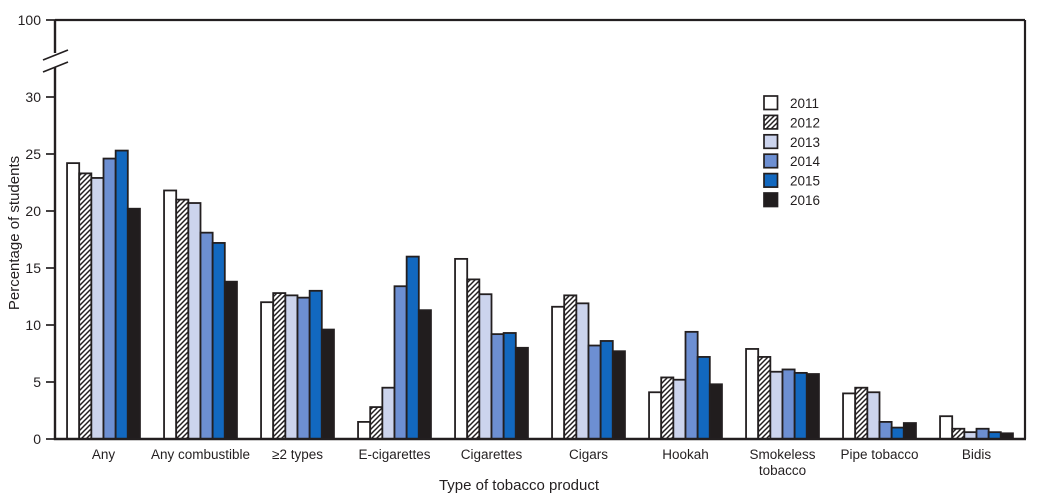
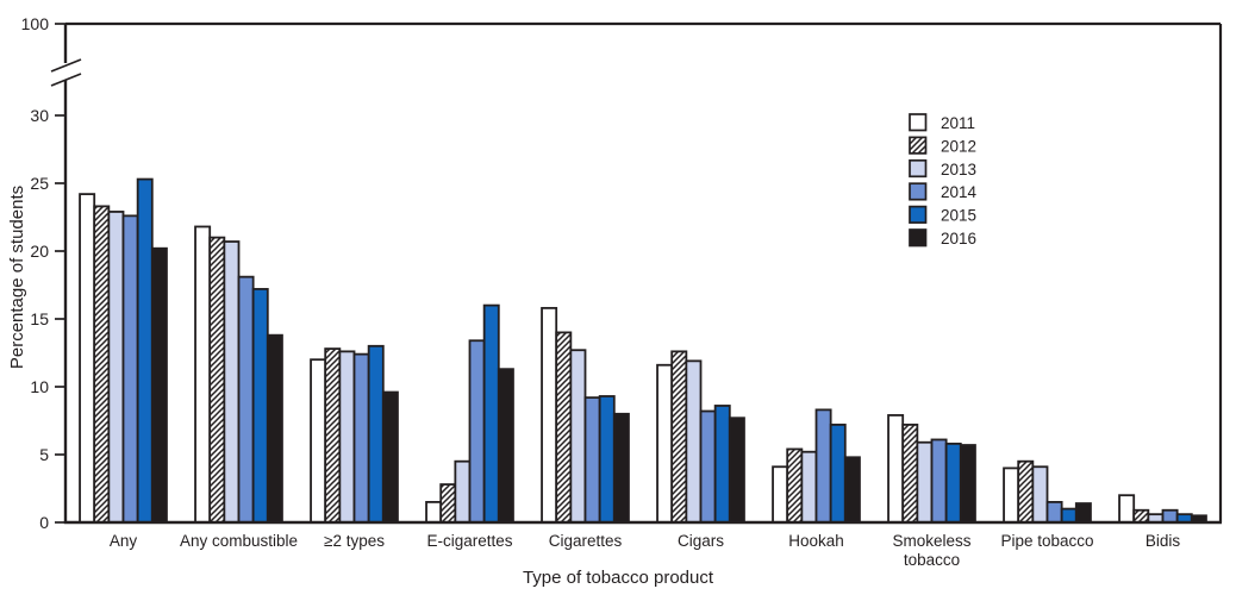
2014/Any: 24.6 -> 22.6
2014/Hookah: 9.4 -> 8.3
